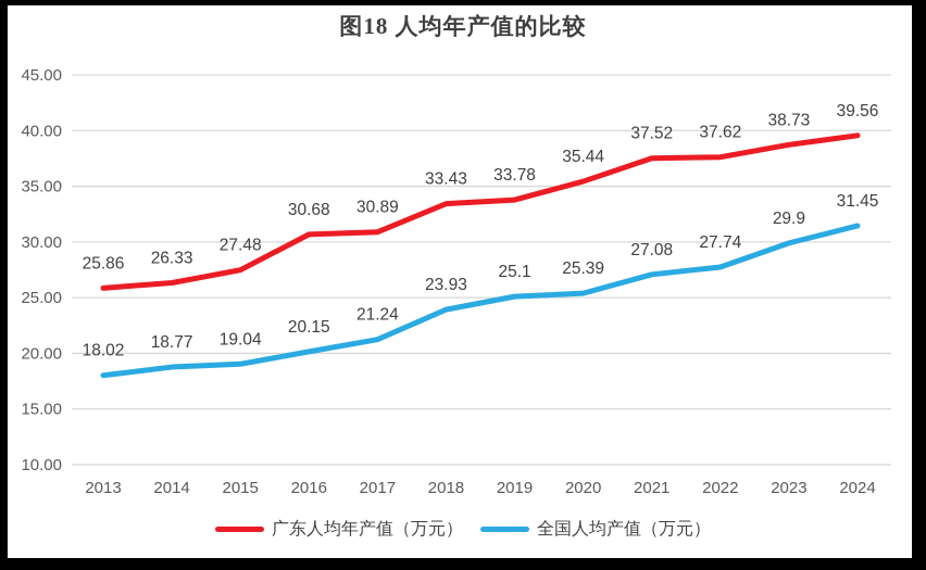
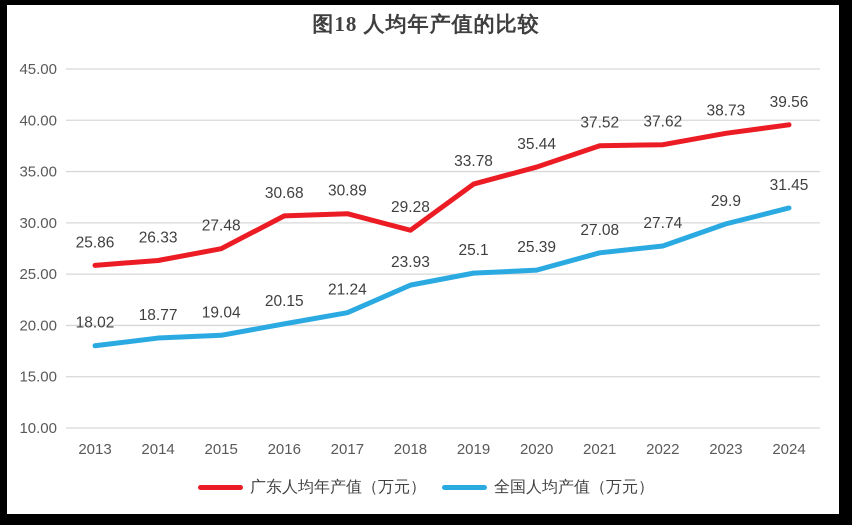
广东人均年产值（万元）/2018: 33.43 -> 29.28
